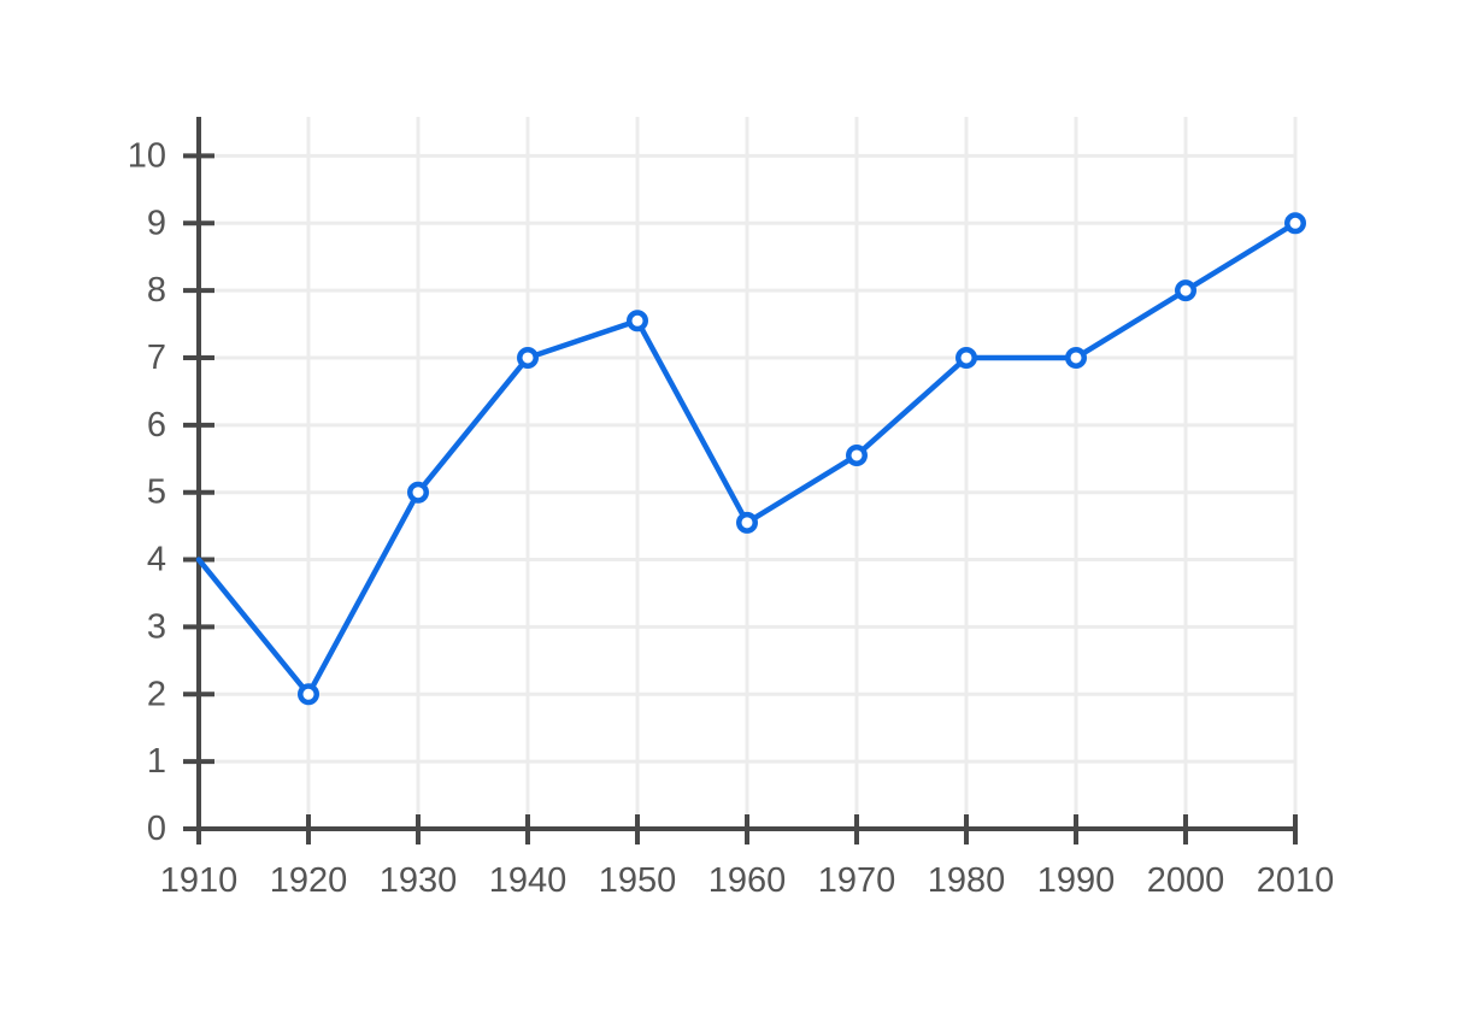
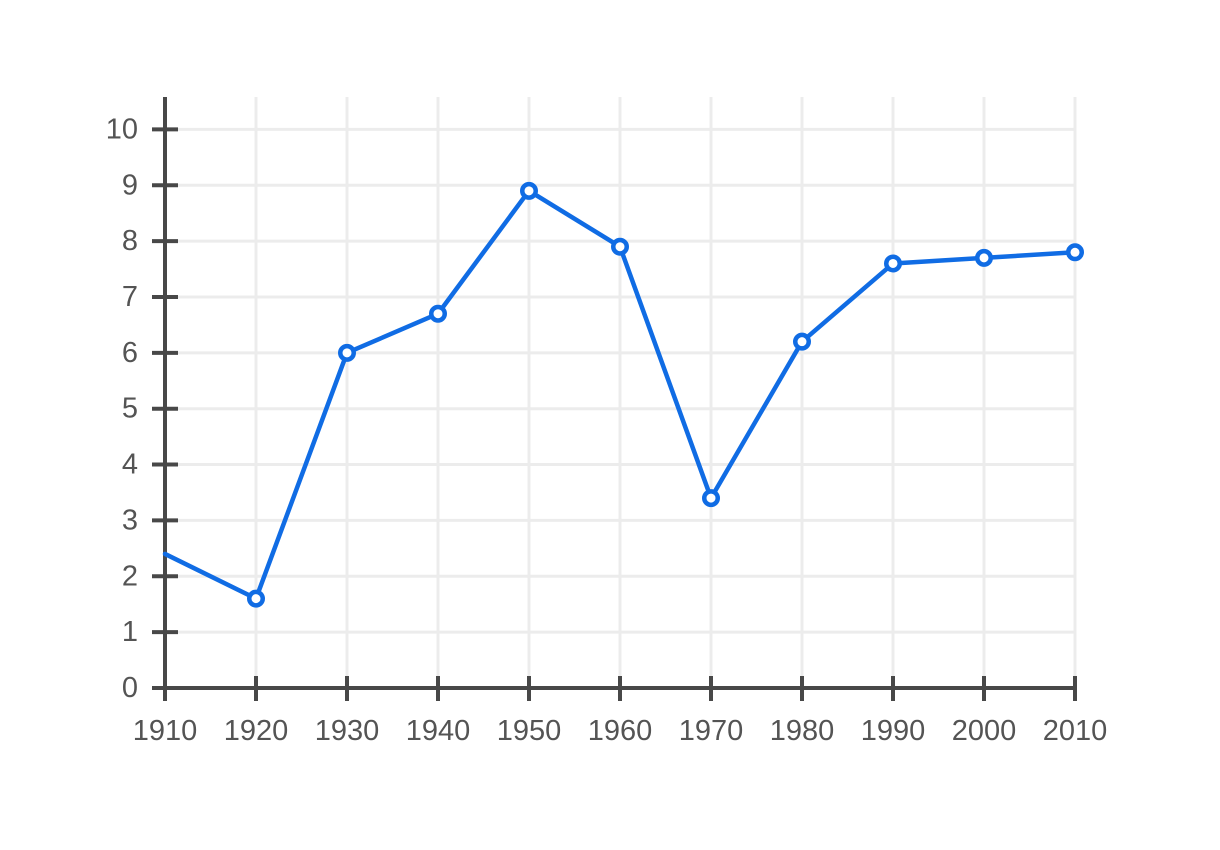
1910: 4.0 -> 2.4
1920: 2.0 -> 1.6
1930: 5.0 -> 6.0
1940: 7.0 -> 6.7
1950: 7.5 -> 8.9
1960: 4.5 -> 7.9
1970: 5.5 -> 3.4
1980: 7.0 -> 6.2
1990: 7.0 -> 7.6
2000: 8.0 -> 7.7
2010: 9.0 -> 7.8
